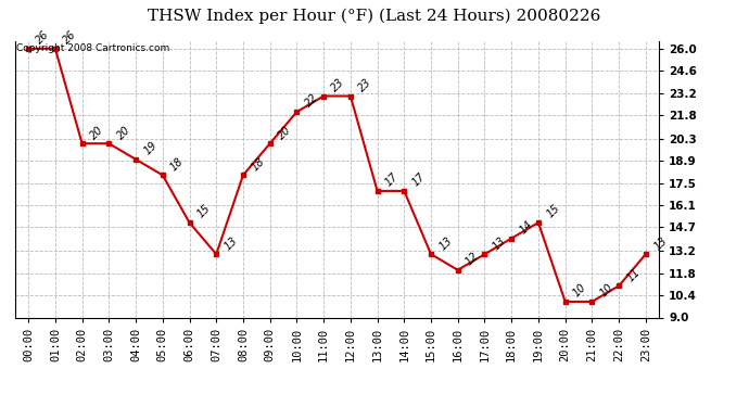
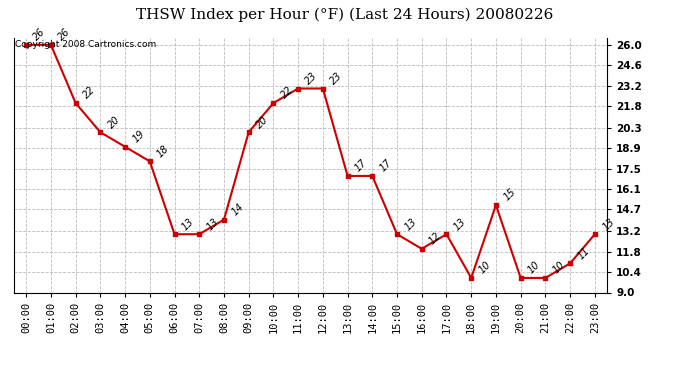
02:00: 20 -> 22
06:00: 15 -> 13
08:00: 18 -> 14
18:00: 14 -> 10
